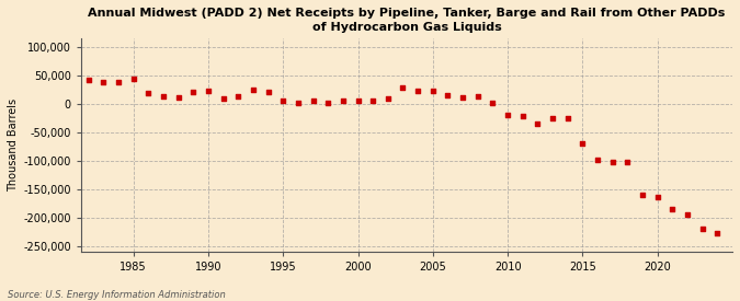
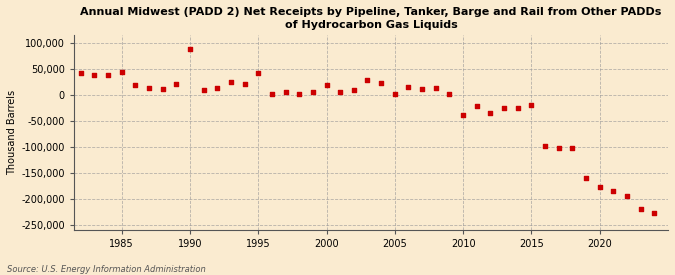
1990: 22,000 -> 88,000
1995: 5,000 -> 42,000
2000: 5,000 -> 18,000
2005: 22,000 -> 2,000
2010: -20,000 -> -38,000
2015: -70,000 -> -20,000
2020: -165,000 -> -178,000
